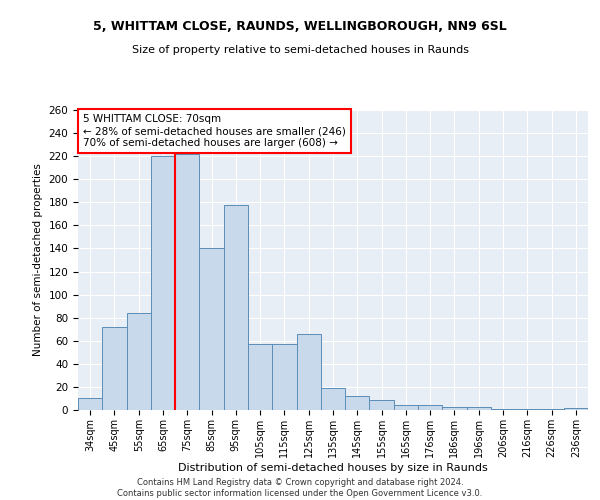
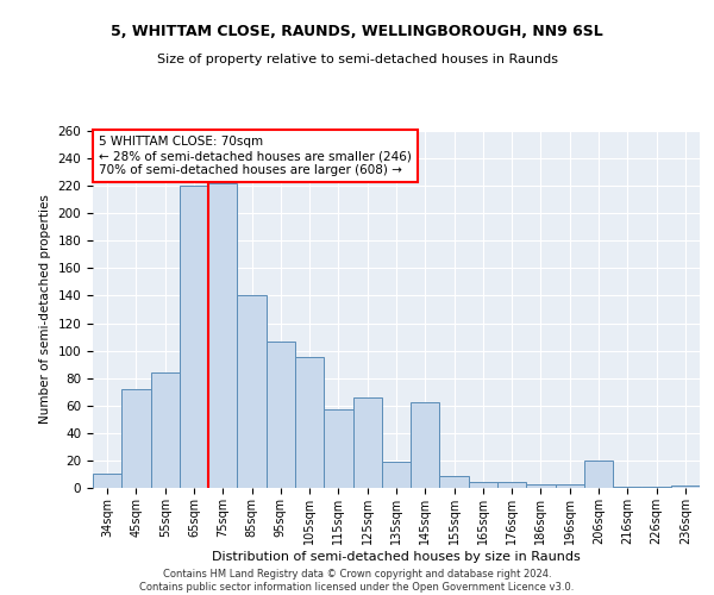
95sqm: 178 -> 107
105sqm: 57 -> 95
145sqm: 12 -> 62
206sqm: 1 -> 20
